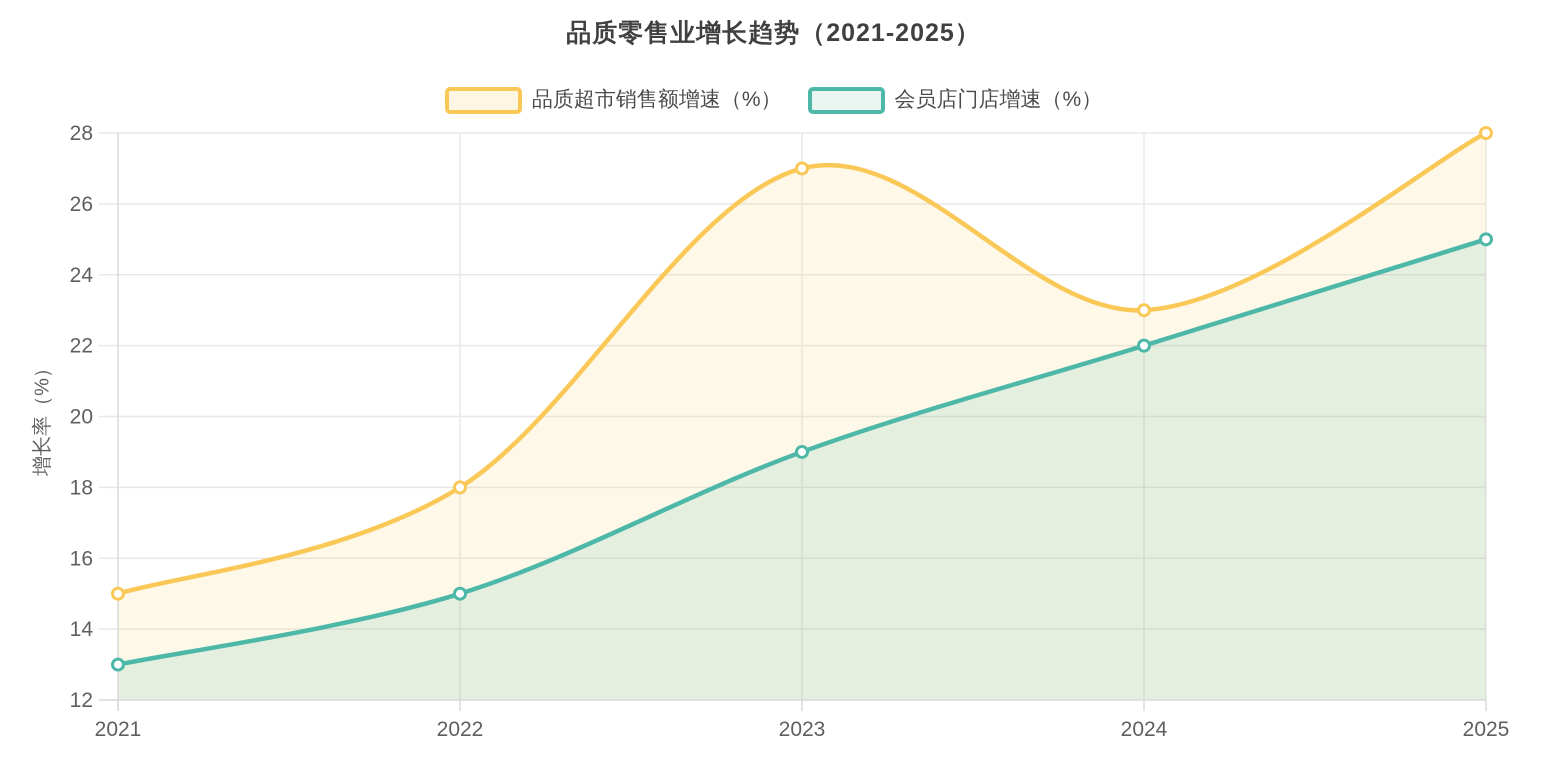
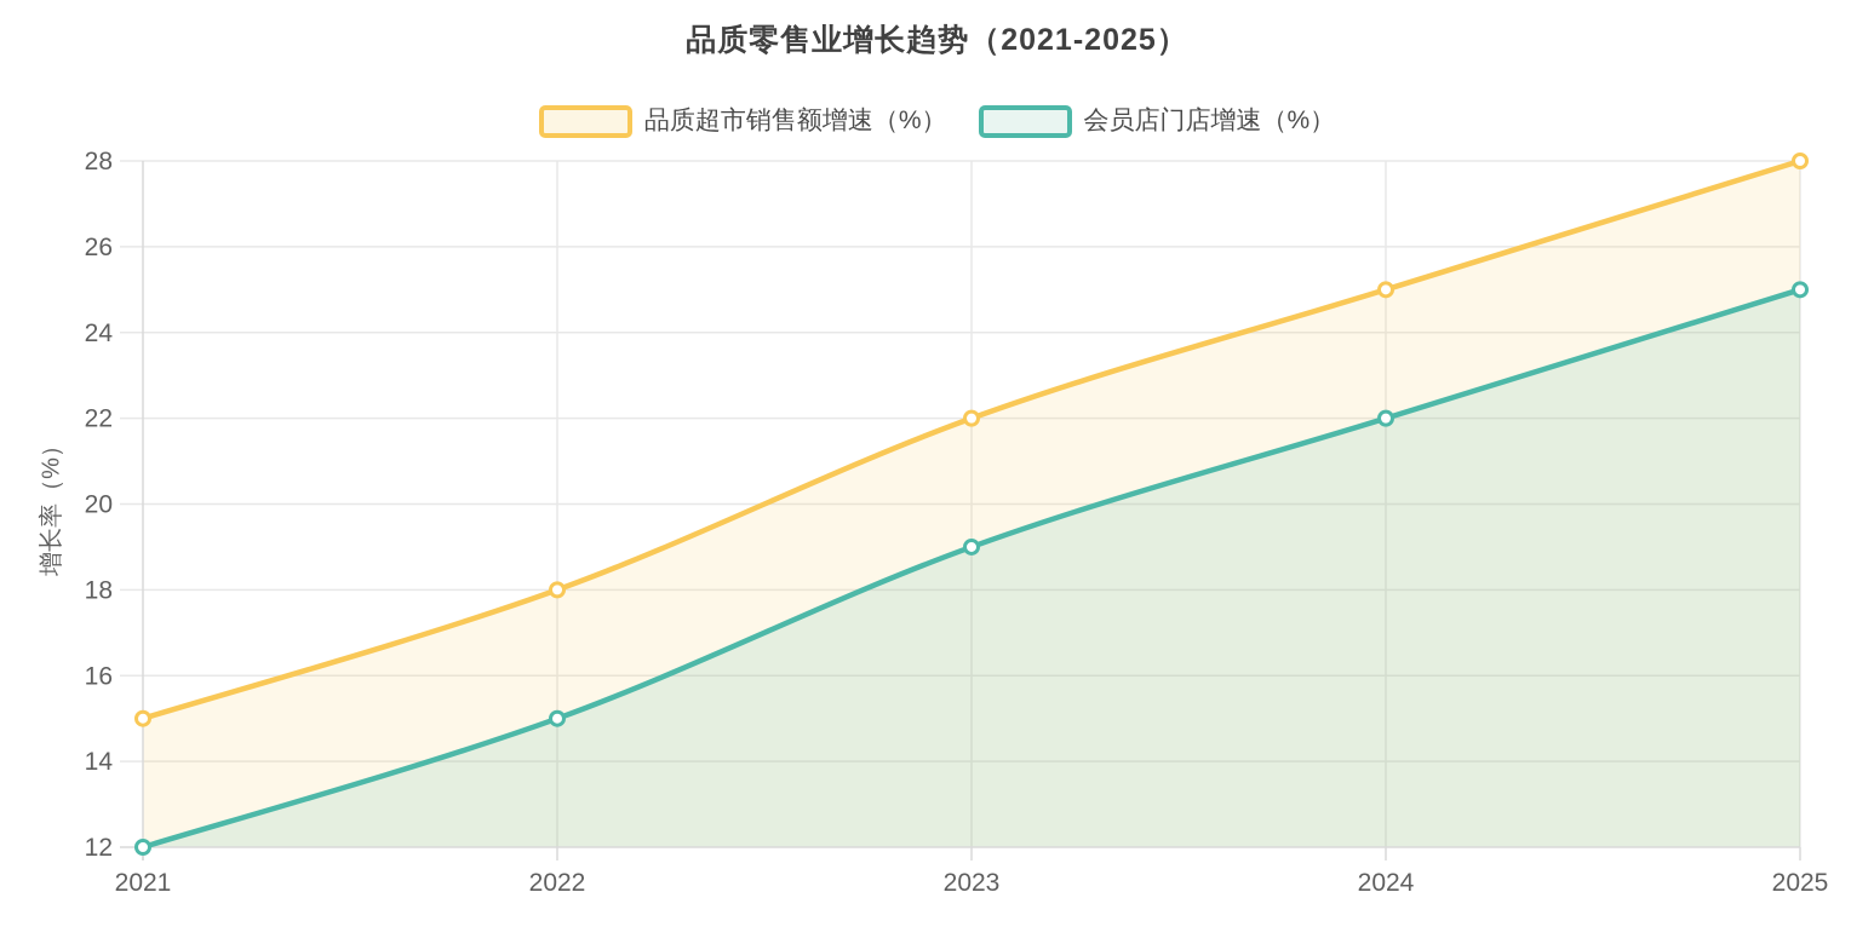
会员店门店增速（%）/2021: 13 -> 12
品质超市销售额增速（%）/2023: 27 -> 22
品质超市销售额增速（%）/2024: 23 -> 25
